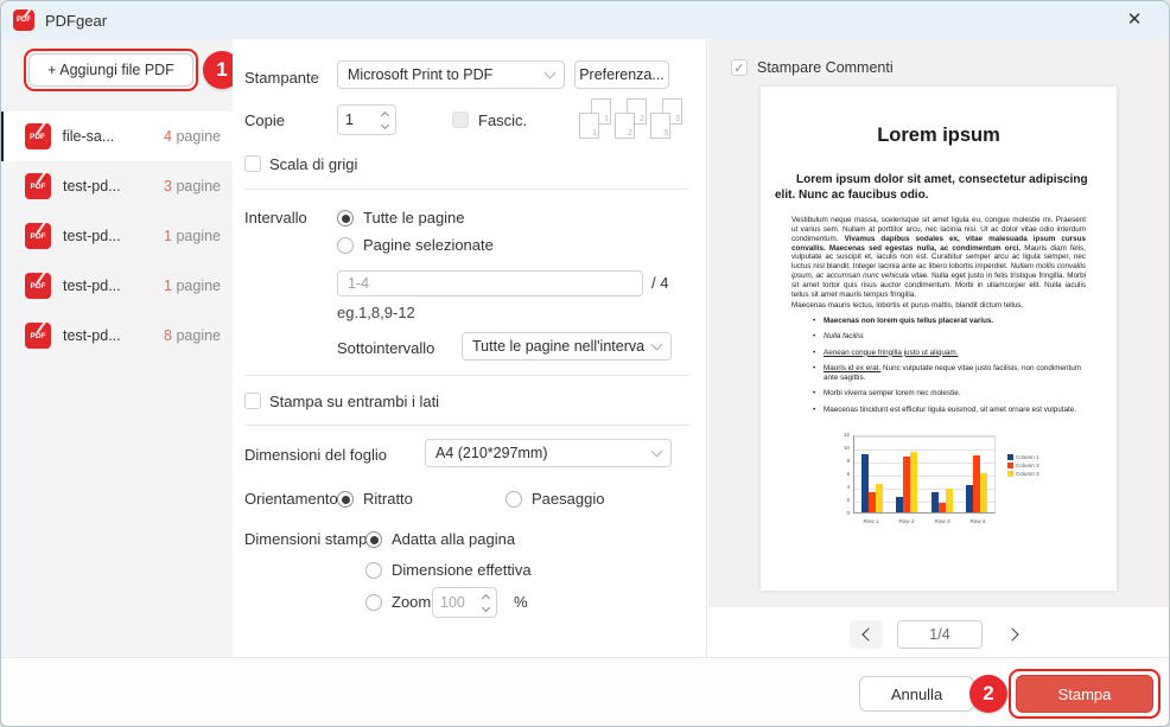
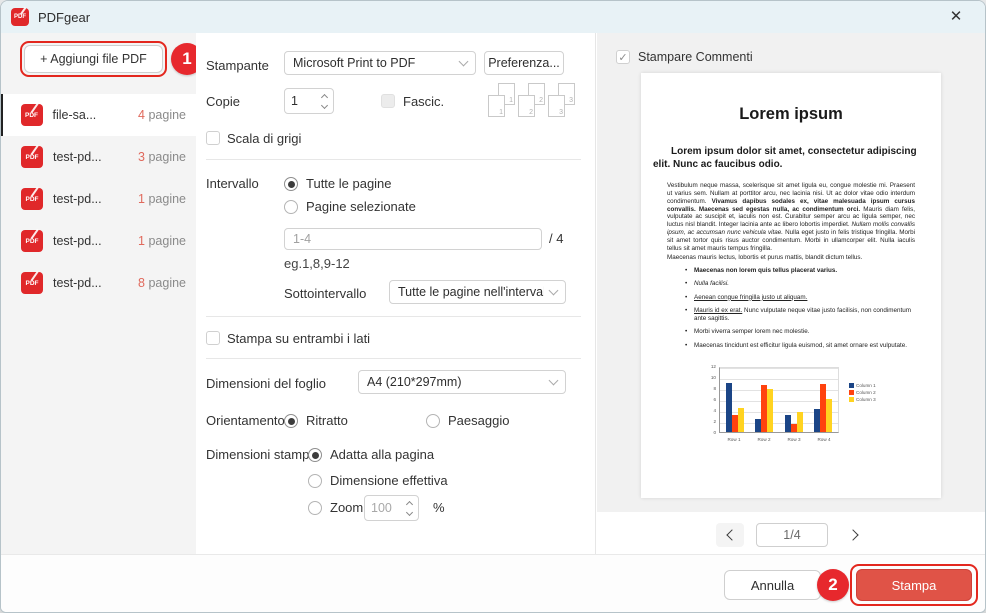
Column 3/Row 2: 10 -> 8
